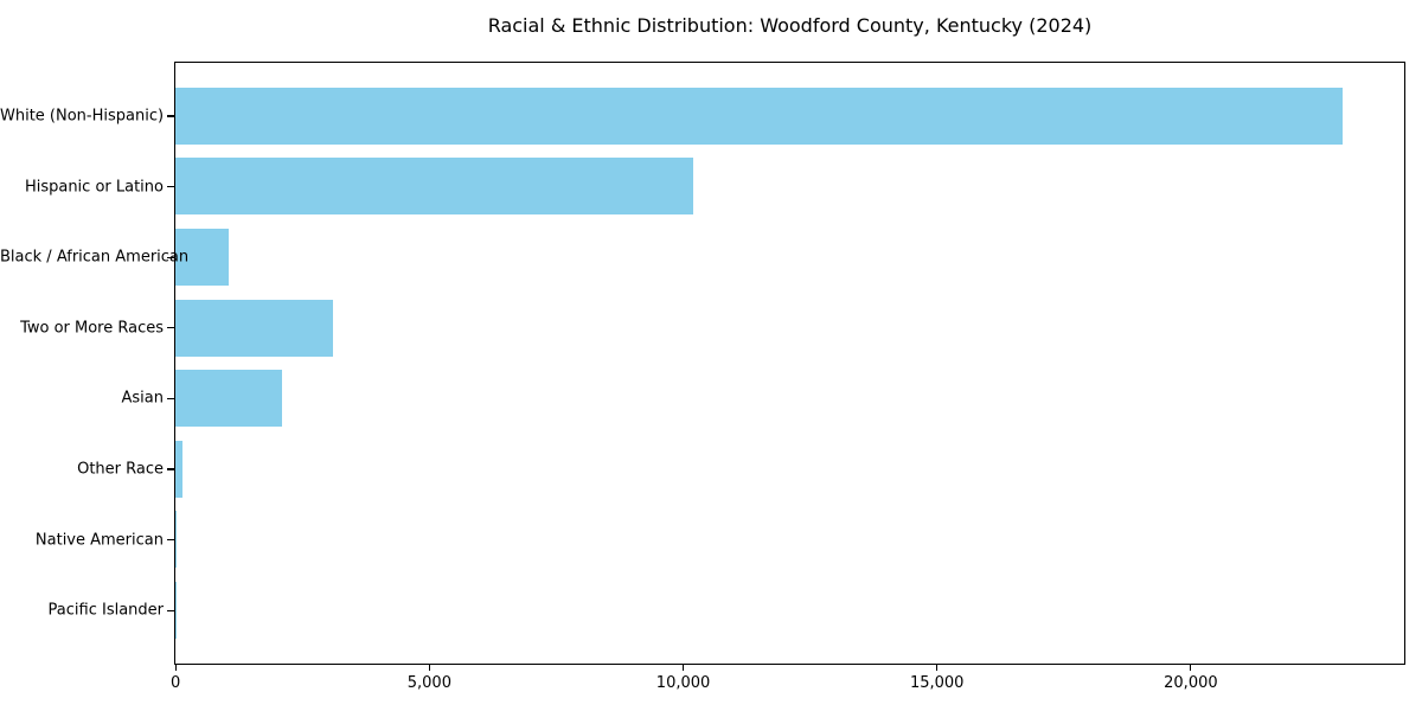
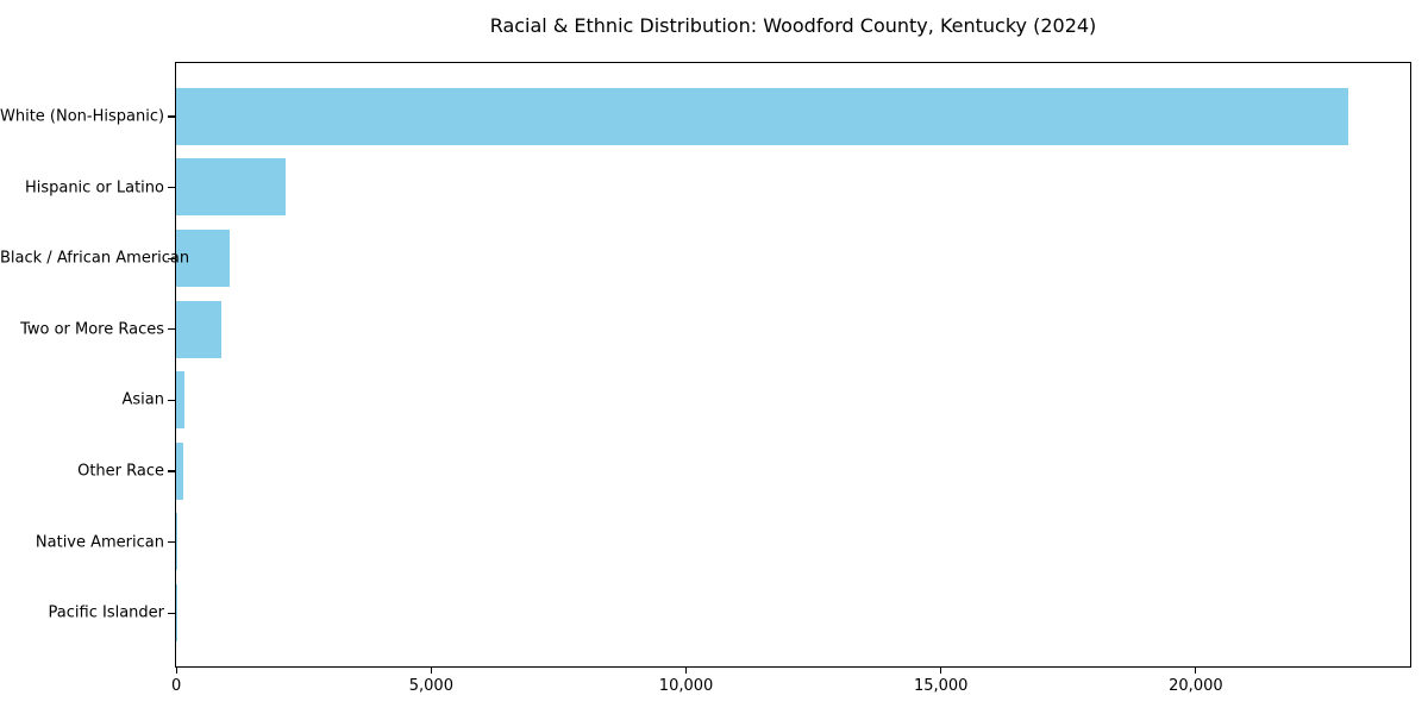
Hispanic or Latino: 10200 -> 2100
Two or More Races: 3100 -> 900
Asian: 2100 -> 200
